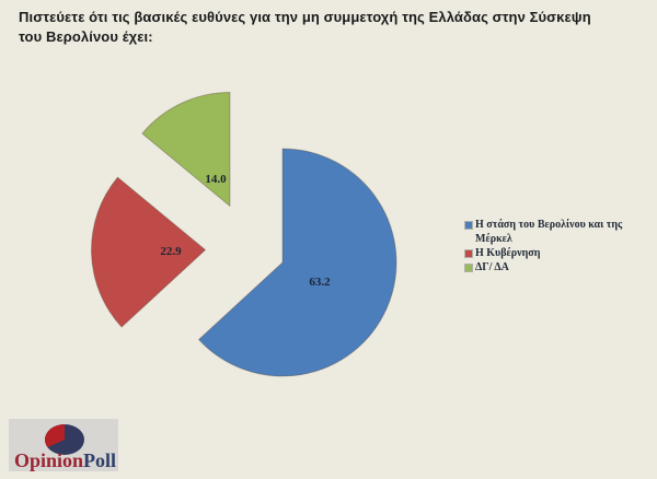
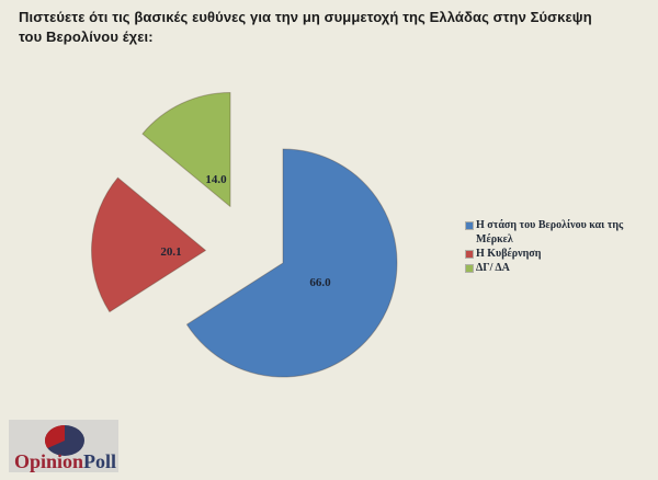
Η στάση του Βερολίνου και της Μέρκελ: 63.2 -> 66.0
Η Κυβέρνηση: 22.9 -> 20.1
